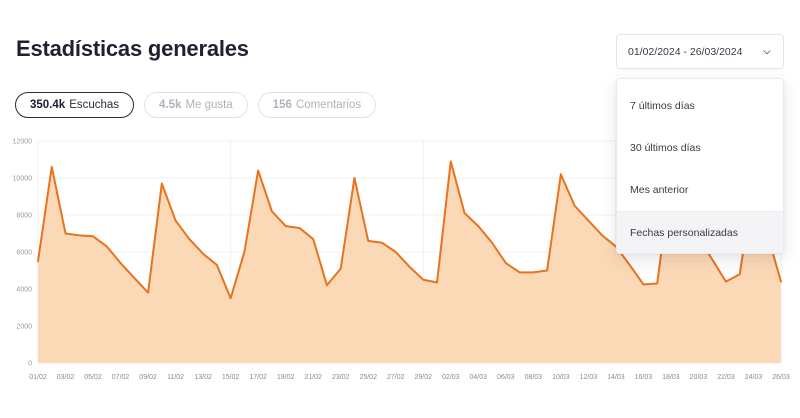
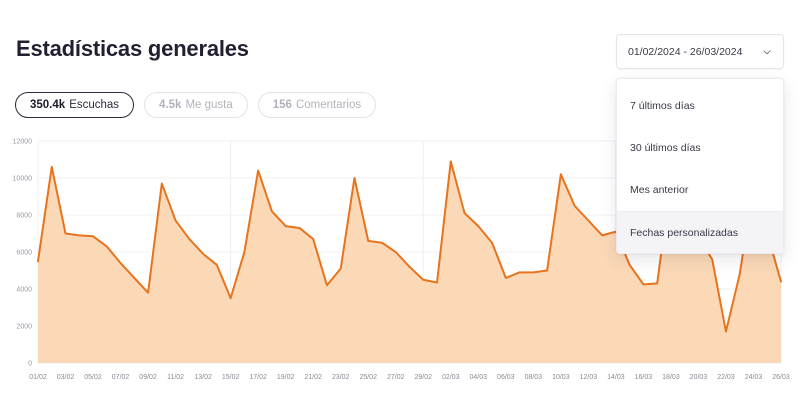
06/03: 5400 -> 4600
14/03: 6300 -> 7100
22/03: 4400 -> 1700
